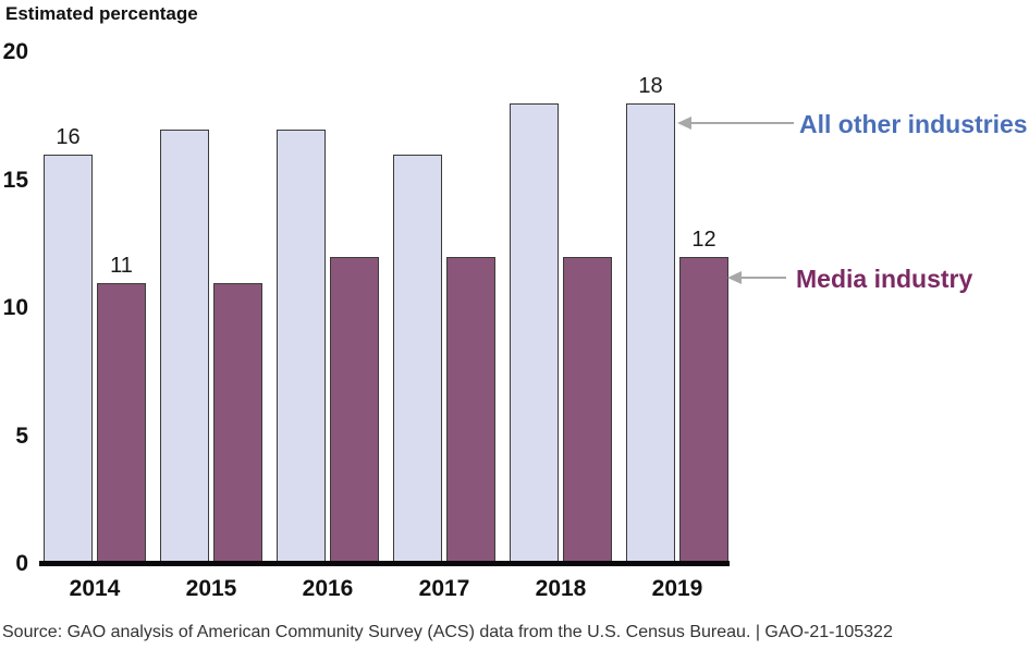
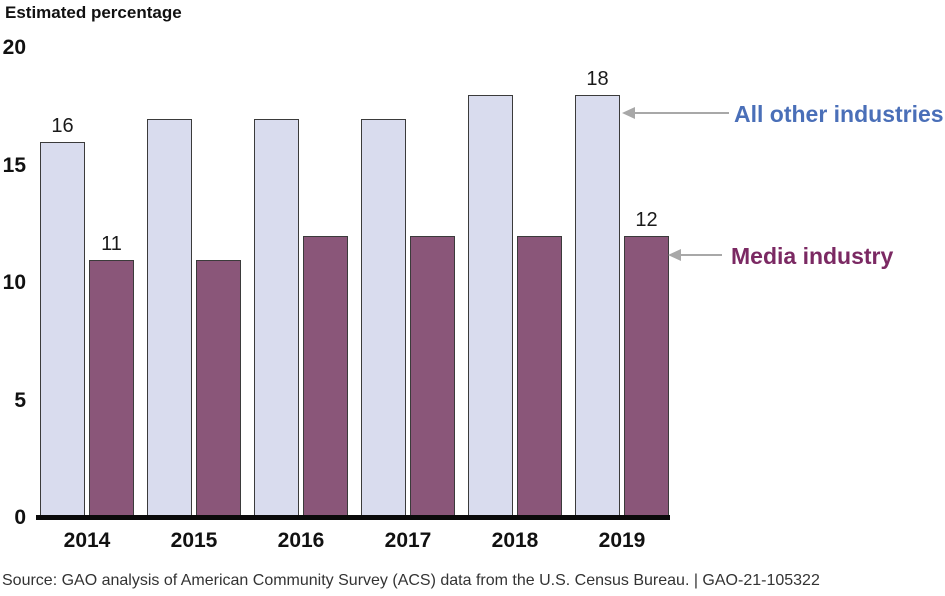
All other industries/2017: 16 -> 17
